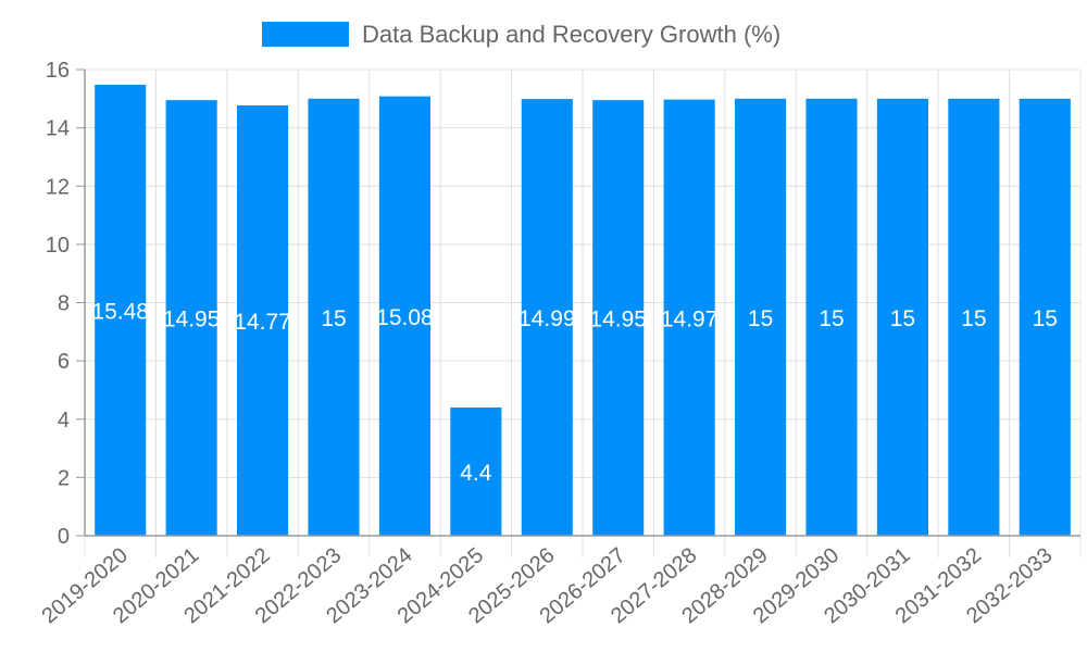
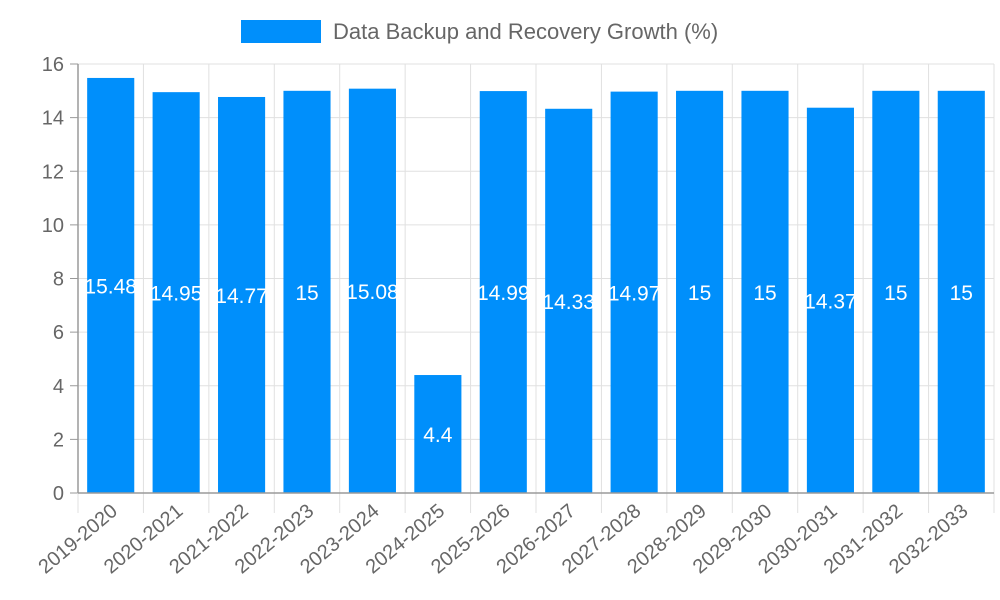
2026-2027: 14.95 -> 14.33
2030-2031: 15 -> 14.37
